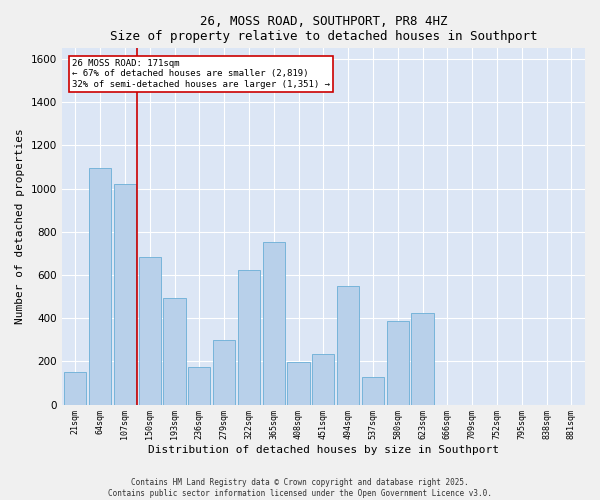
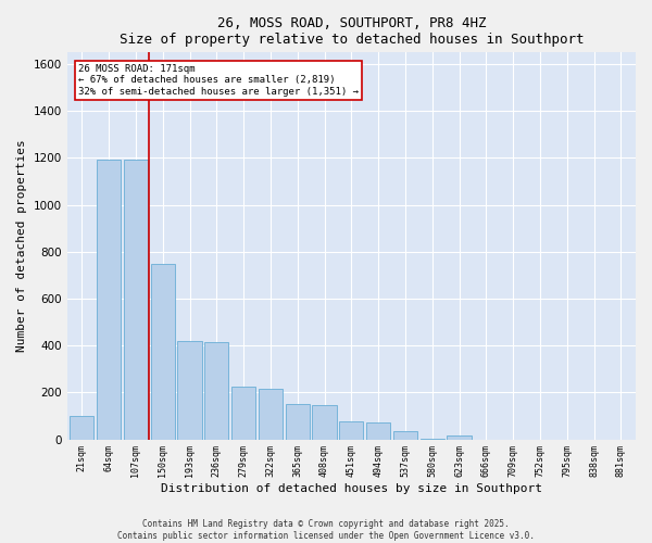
21sqm: 150 -> 100
64sqm: 1095 -> 1195
107sqm: 1020 -> 1195
150sqm: 685 -> 750
193sqm: 495 -> 420
236sqm: 175 -> 415
279sqm: 300 -> 225
322sqm: 625 -> 215
365sqm: 755 -> 150
408sqm: 195 -> 145
451sqm: 235 -> 75
494sqm: 550 -> 70
537sqm: 130 -> 35
580sqm: 385 -> 5
623sqm: 425 -> 15
